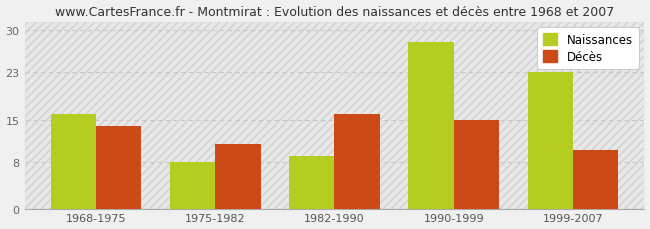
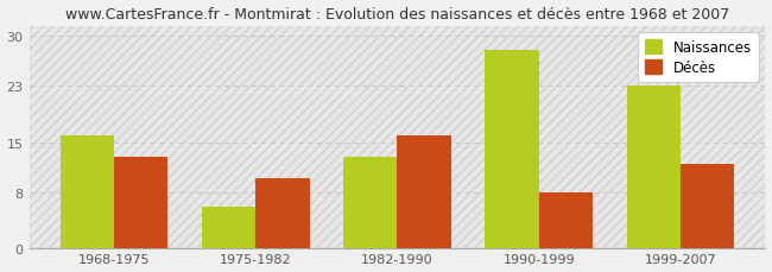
Décès/1968-1975: 14 -> 13
Naissances/1975-1982: 8 -> 6
Décès/1975-1982: 11 -> 10
Naissances/1982-1990: 9 -> 13
Décès/1990-1999: 15 -> 8
Décès/1999-2007: 10 -> 12
